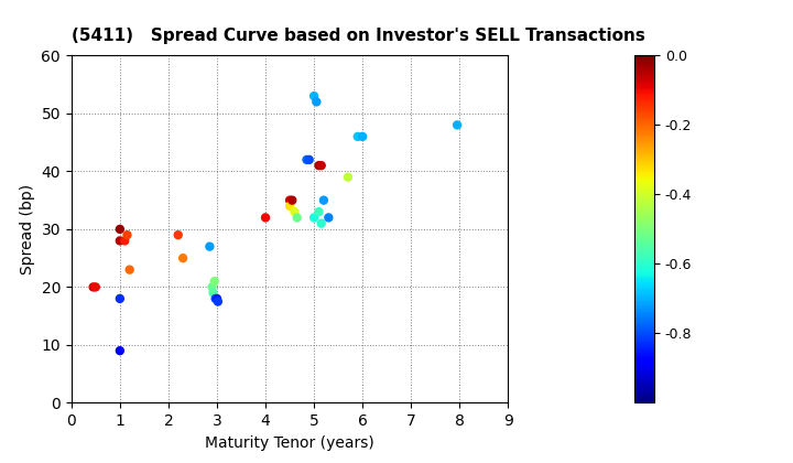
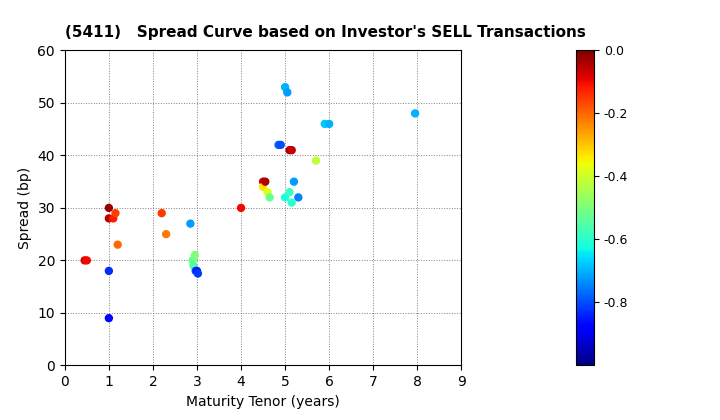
4: 32.0 -> 30.0
